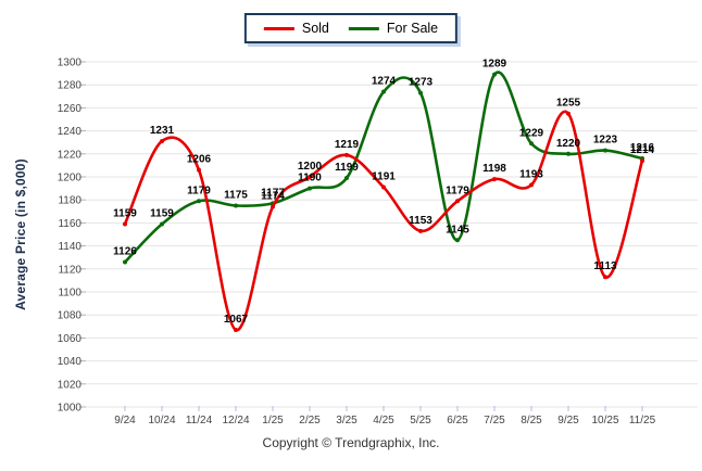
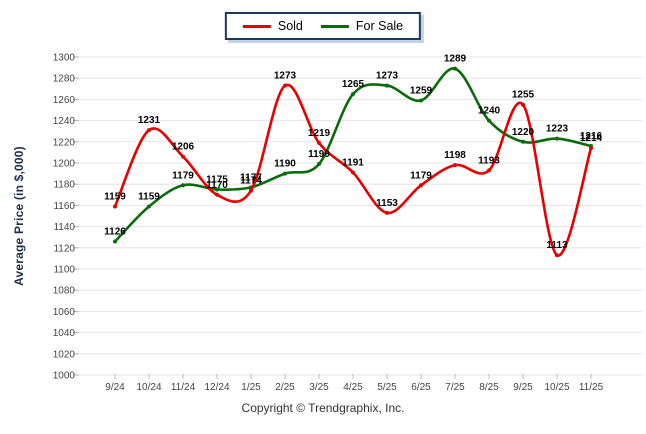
Sold/12/24: 1067 -> 1170
Sold/2/25: 1200 -> 1273
For Sale/4/25: 1274 -> 1265
For Sale/6/25: 1145 -> 1259
For Sale/8/25: 1229 -> 1240
